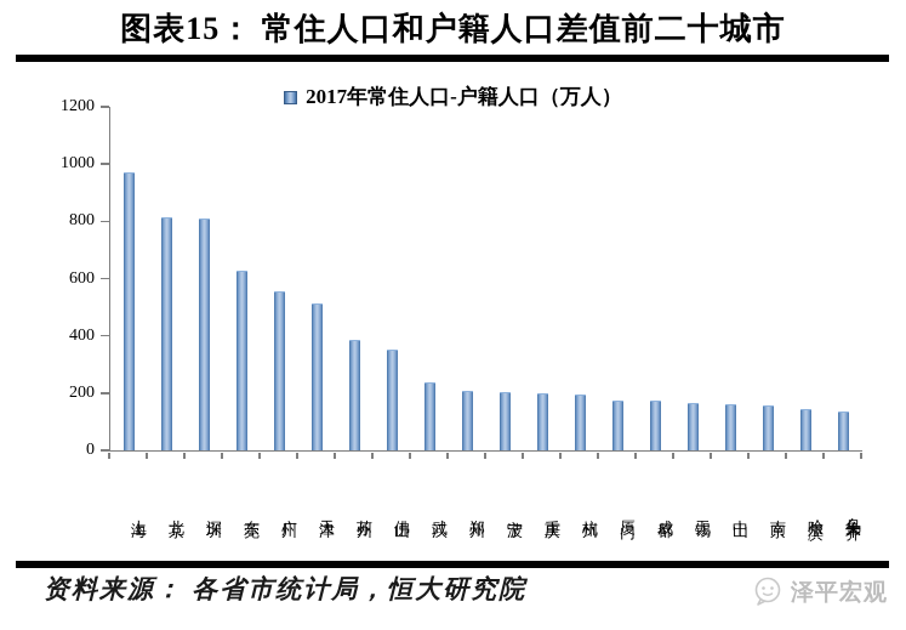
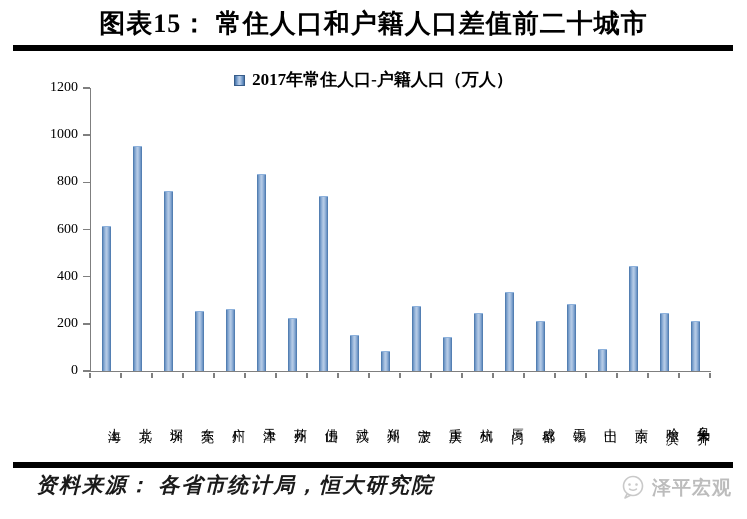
上海: 960 -> 610
北京: 810 -> 950
深圳: 810 -> 760
东莞: 620 -> 250
广州: 550 -> 260
天津: 510 -> 830
苏州: 380 -> 220
佛山: 350 -> 740
武汉: 240 -> 150
郑州: 200 -> 80
宁波: 200 -> 270
重庆: 200 -> 140
杭州: 190 -> 240
厦门: 170 -> 330
成都: 170 -> 210
无锡: 160 -> 280
中山: 160 -> 90
南京: 150 -> 440
哈尔滨: 140 -> 240
乌鲁木齐: 130 -> 210
